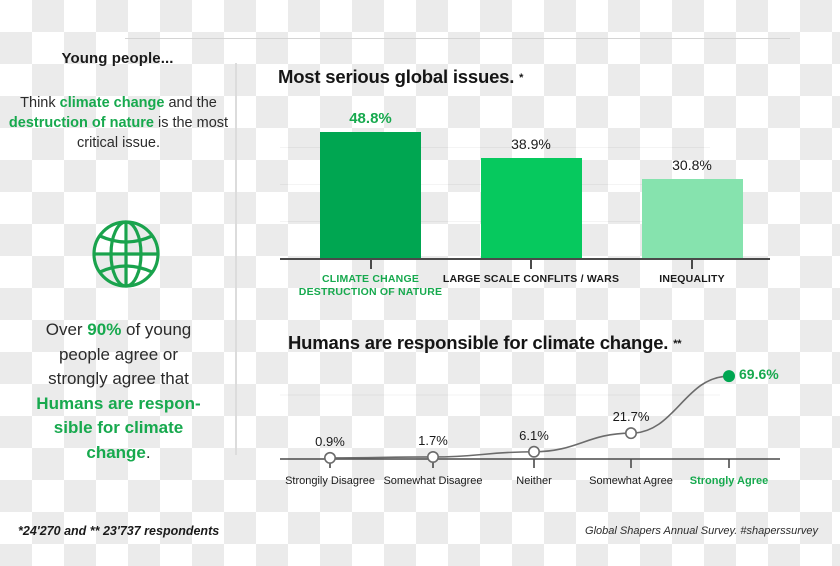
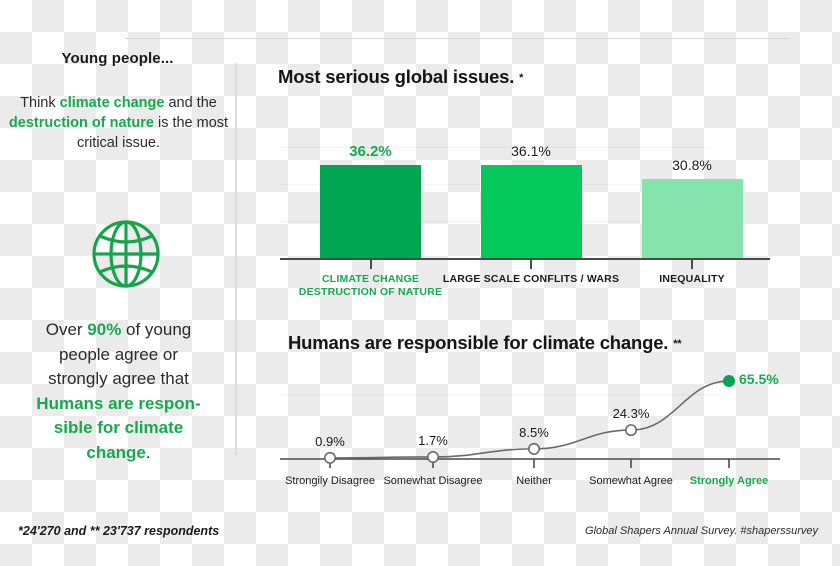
Most serious global issues./CLIMATE CHANGE DESTRUCTION OF NATURE: 48.8% -> 36.2%
Most serious global issues./LARGE SCALE CONFLITS / WARS: 38.9% -> 36.1%
Humans are responsible for climate change./Neither: 6.1% -> 8.5%
Humans are responsible for climate change./Somewhat Agree: 21.7% -> 24.3%
Humans are responsible for climate change./Strongly Agree: 69.6% -> 65.5%
